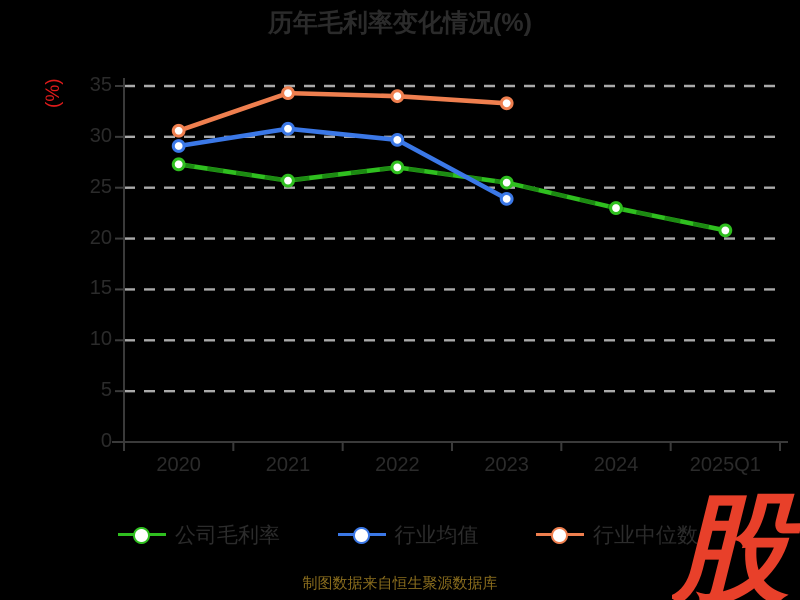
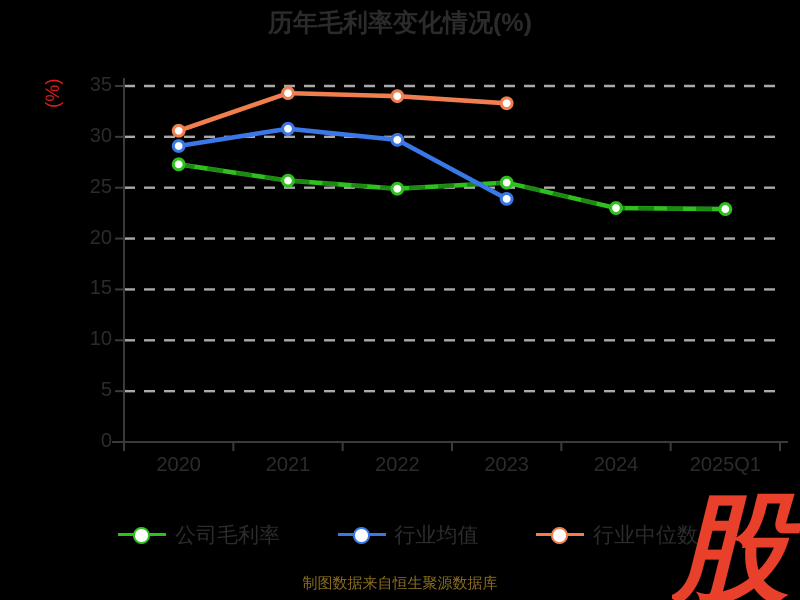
公司毛利率/2022: 27.0 -> 24.9
公司毛利率/2025Q1: 20.8 -> 22.9
